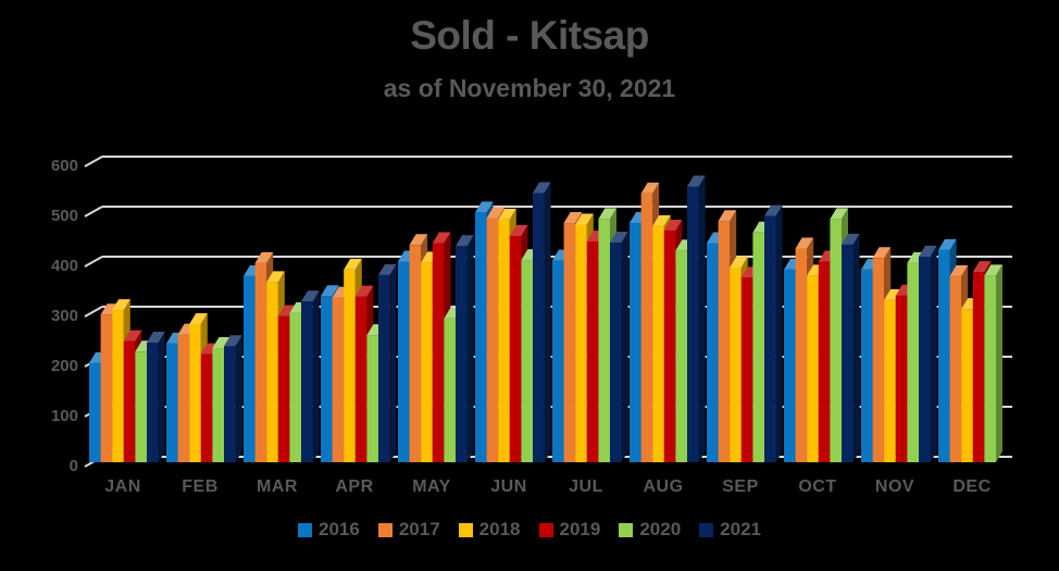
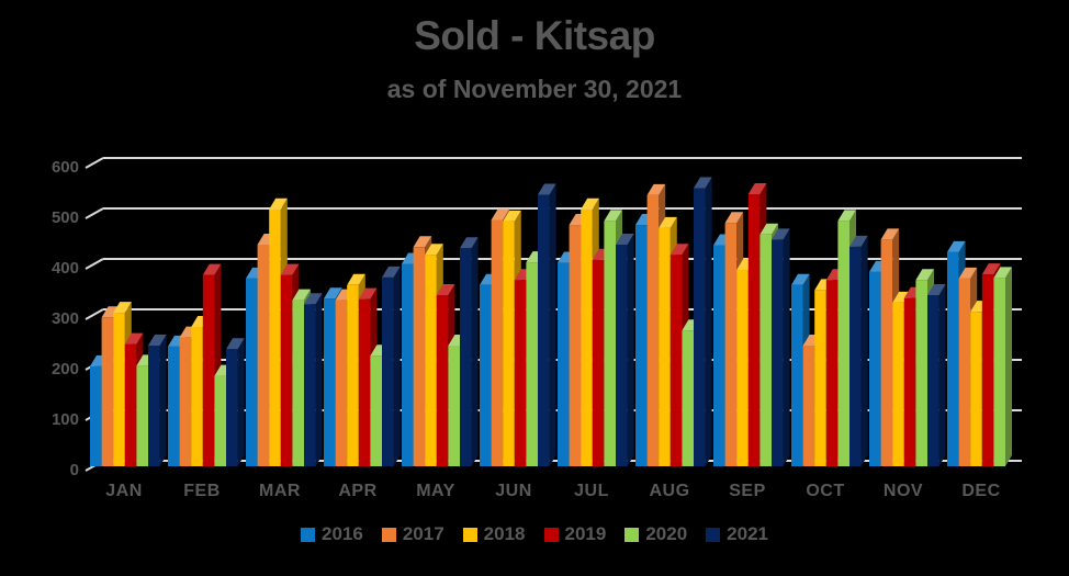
2020/JAN: 230 -> 210
2019/FEB: 230 -> 390
2020/FEB: 240 -> 190
2017/MAR: 410 -> 450
2018/MAR: 370 -> 520
2019/MAR: 300 -> 390
2020/MAR: 310 -> 340
2018/APR: 400 -> 370
2020/APR: 260 -> 230
2018/MAY: 410 -> 430
2019/MAY: 450 -> 350
2020/MAY: 300 -> 250
2016/JUN: 510 -> 370
2019/JUN: 460 -> 380
2018/JUL: 490 -> 520
2019/JUL: 450 -> 420
2019/AUG: 470 -> 430
2020/AUG: 430 -> 280
2019/SEP: 380 -> 550
2021/SEP: 500 -> 460
2016/OCT: 400 -> 370
2017/OCT: 440 -> 250
2018/OCT: 380 -> 360
2019/OCT: 410 -> 380
2017/NOV: 420 -> 460
2020/NOV: 410 -> 380
2021/NOV: 420 -> 350
